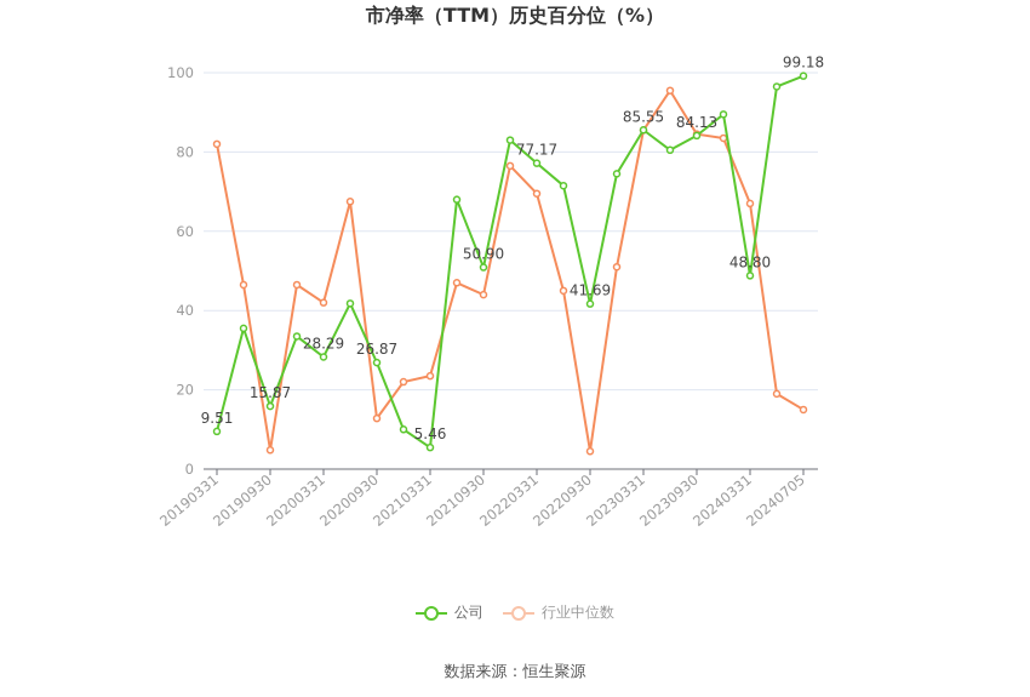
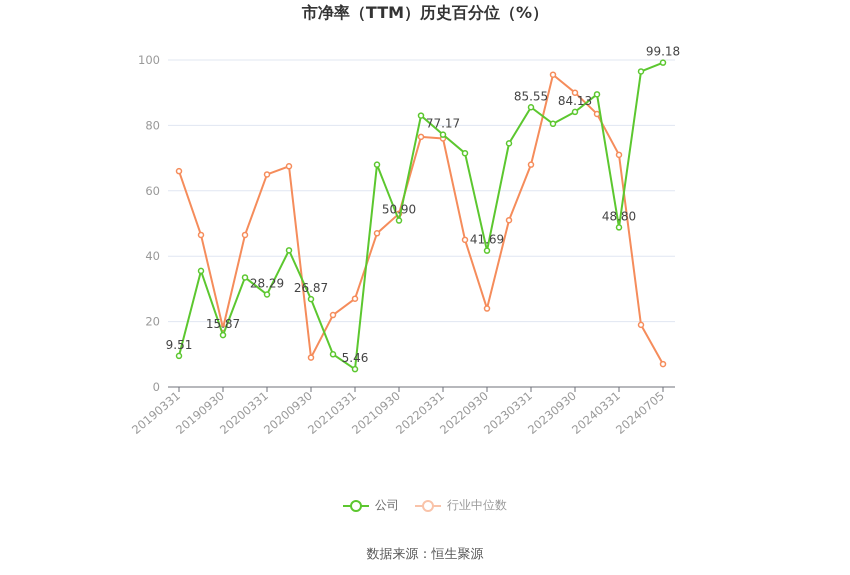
行业中位数/20190331: 82 -> 66
行业中位数/20190930: 5 -> 18
行业中位数/20200331: 42 -> 65
行业中位数/20200930: 13 -> 9
行业中位数/20210331: 24 -> 27
行业中位数/20210930: 44 -> 53
行业中位数/20220331: 70 -> 76
行业中位数/20220930: 4 -> 24
行业中位数/20230331: 86 -> 68
行业中位数/20230930: 84 -> 90
行业中位数/20240331: 67 -> 71
行业中位数/20240705: 15 -> 7
